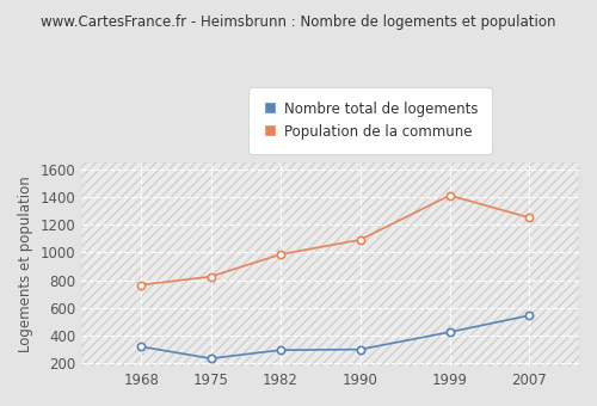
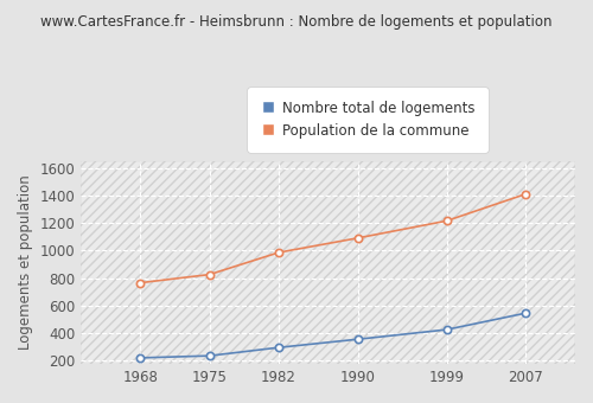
Nombre total de logements/1968: 320 -> 220
Nombre total de logements/1990: 300 -> 360
Population de la commune/1999: 1410 -> 1220
Population de la commune/2007: 1250 -> 1410
